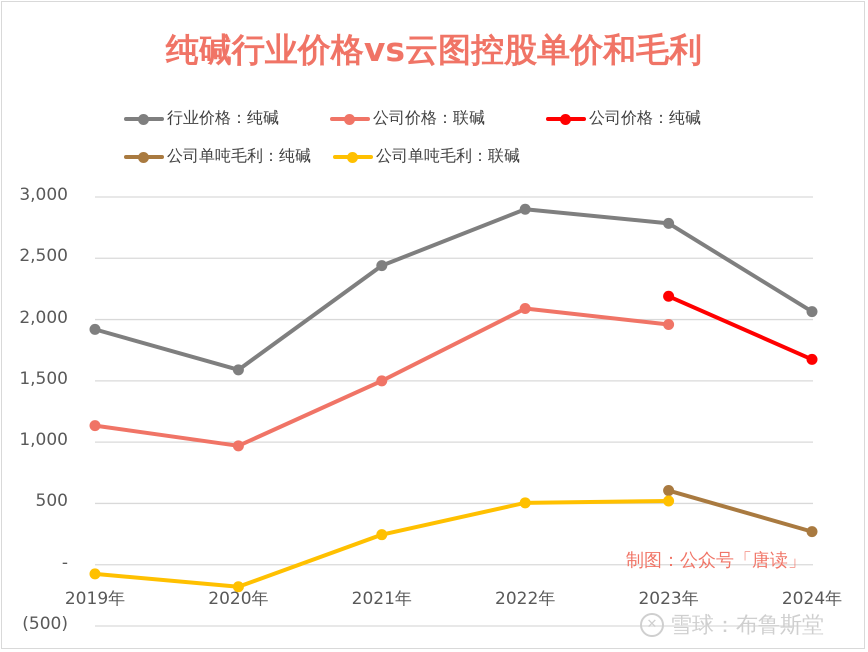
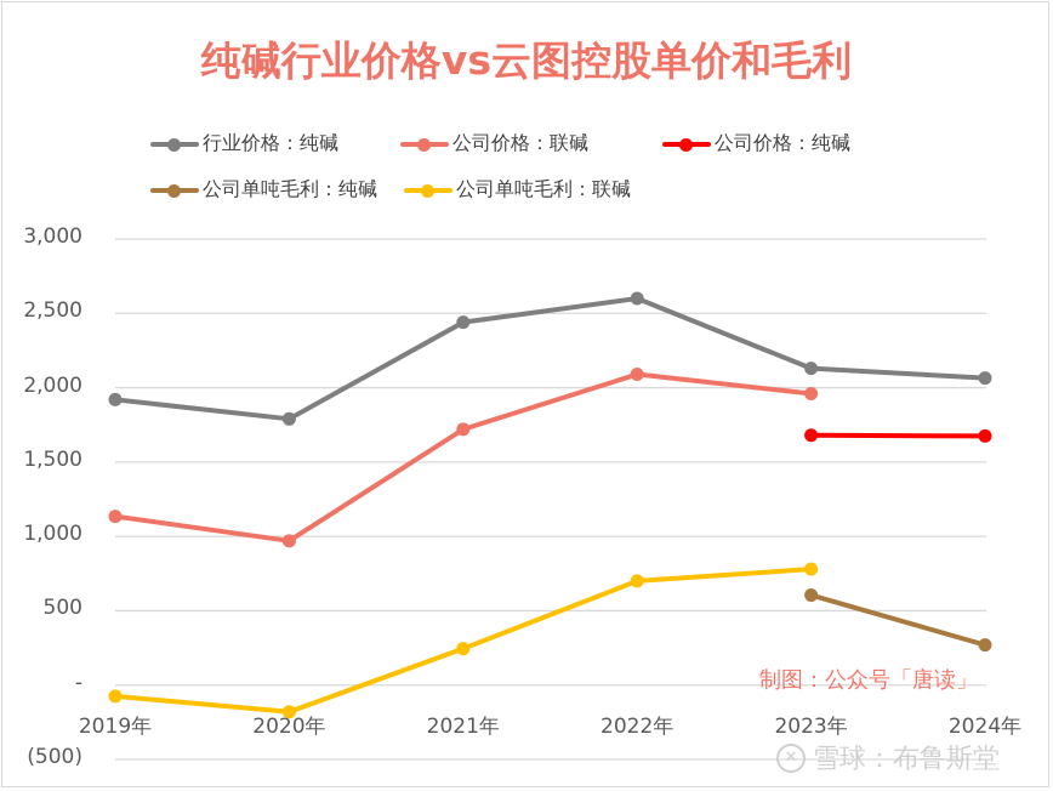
行业价格：纯碱/2020年: 1590 -> 1790
公司价格：联碱/2021年: 1500 -> 1720
行业价格：纯碱/2022年: 2900 -> 2600
公司单吨毛利：联碱/2022年: 500 -> 700
行业价格：纯碱/2023年: 2780 -> 2130
公司价格：纯碱/2023年: 2190 -> 1680
公司单吨毛利：联碱/2023年: 520 -> 780
